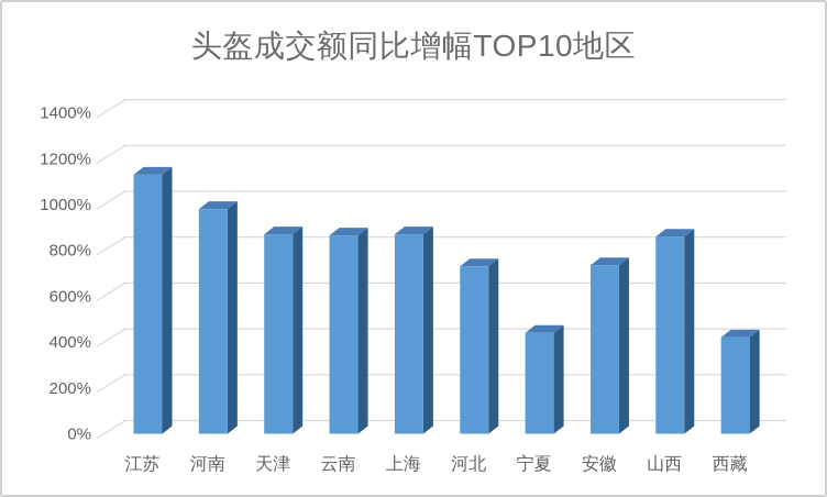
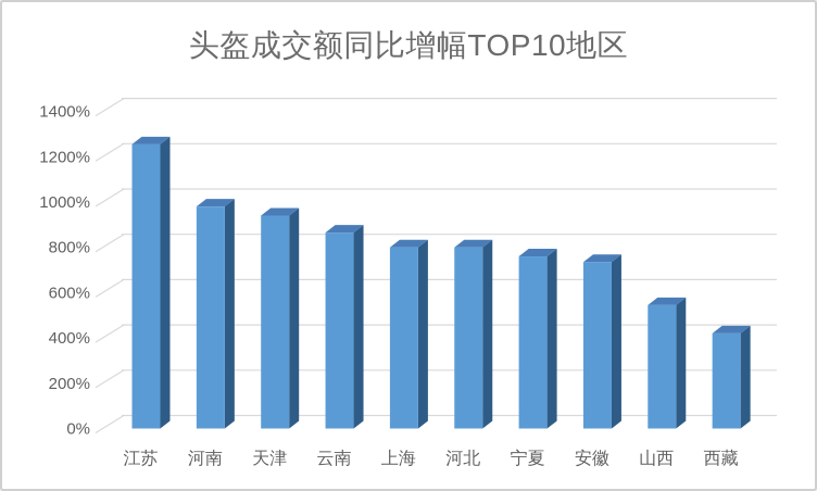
江苏: 1130% -> 1260%
天津: 870% -> 940%
上海: 870% -> 800%
河北: 730% -> 800%
宁夏: 440% -> 760%
山西: 860% -> 540%
